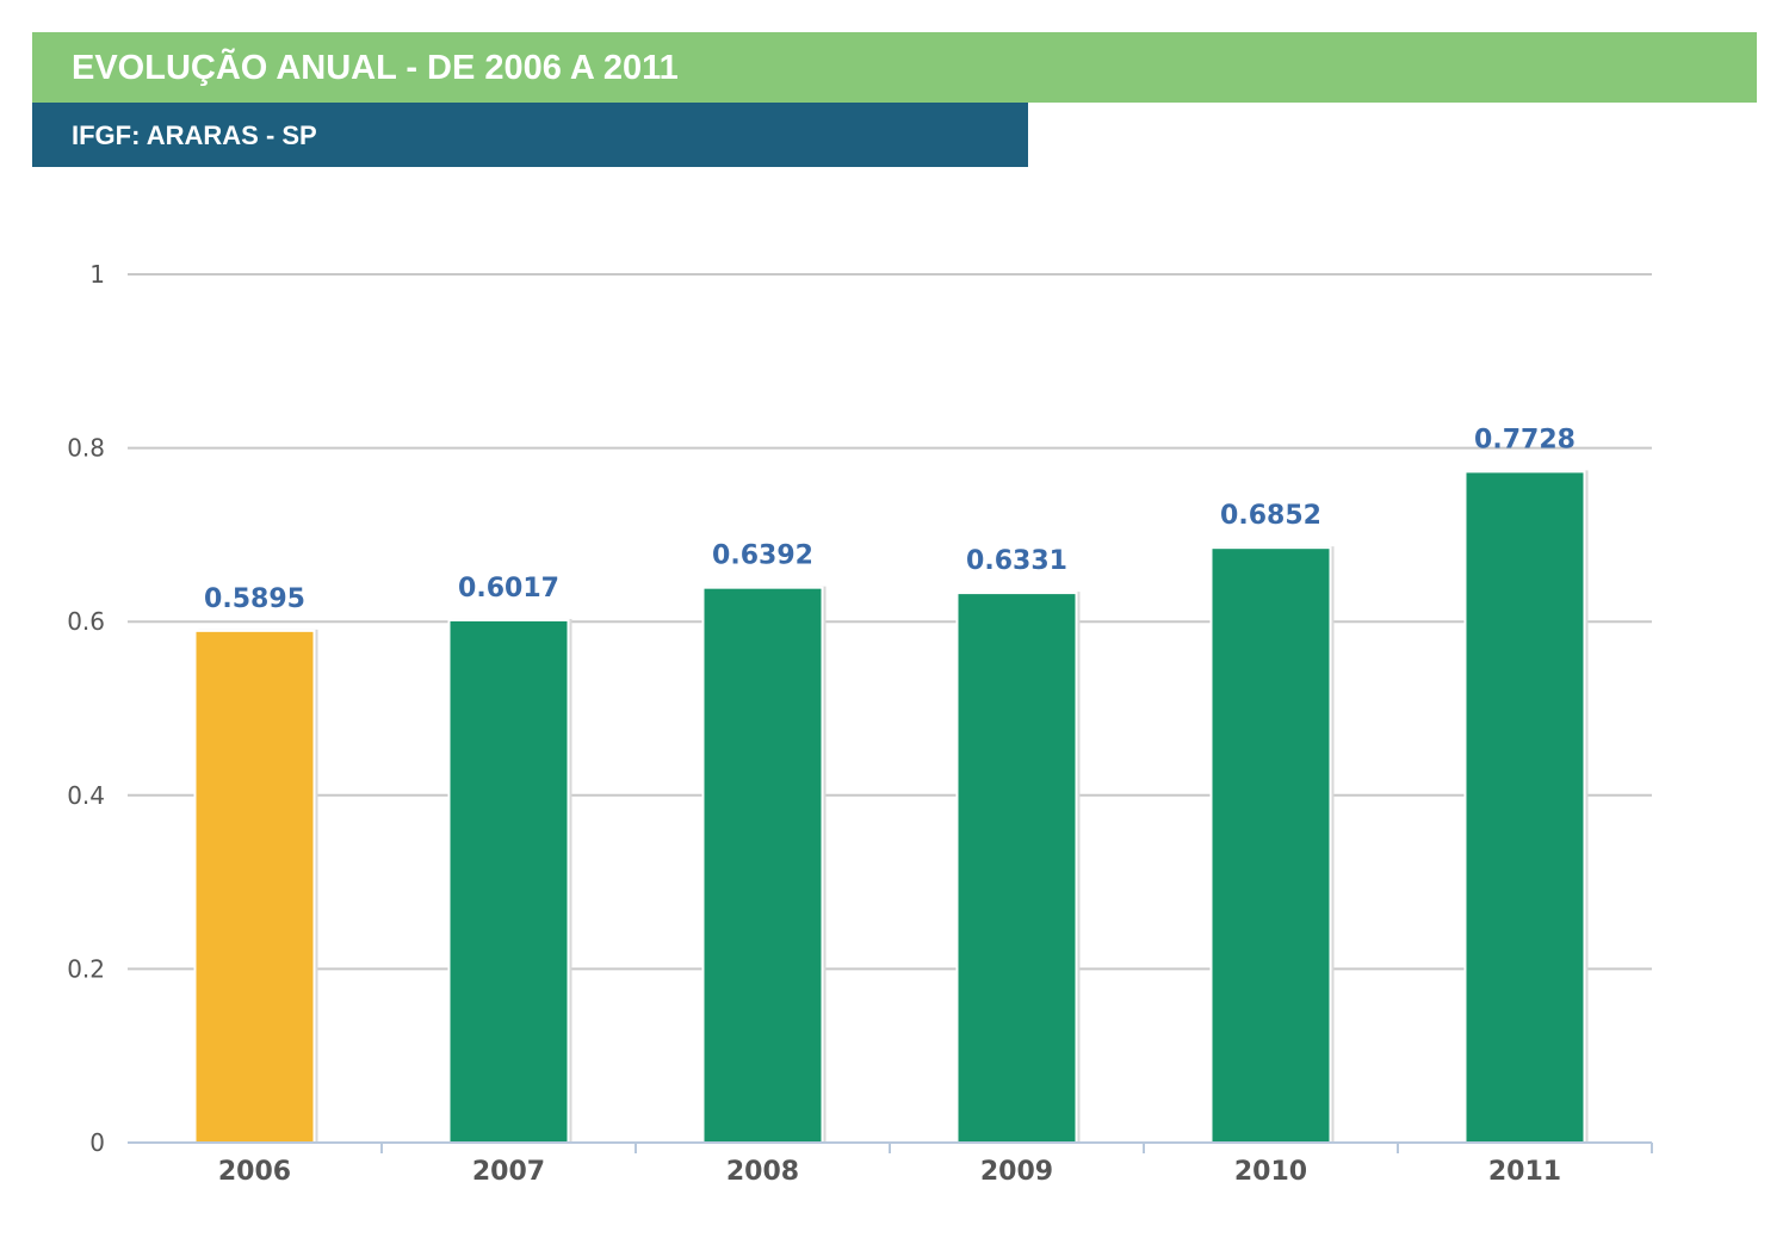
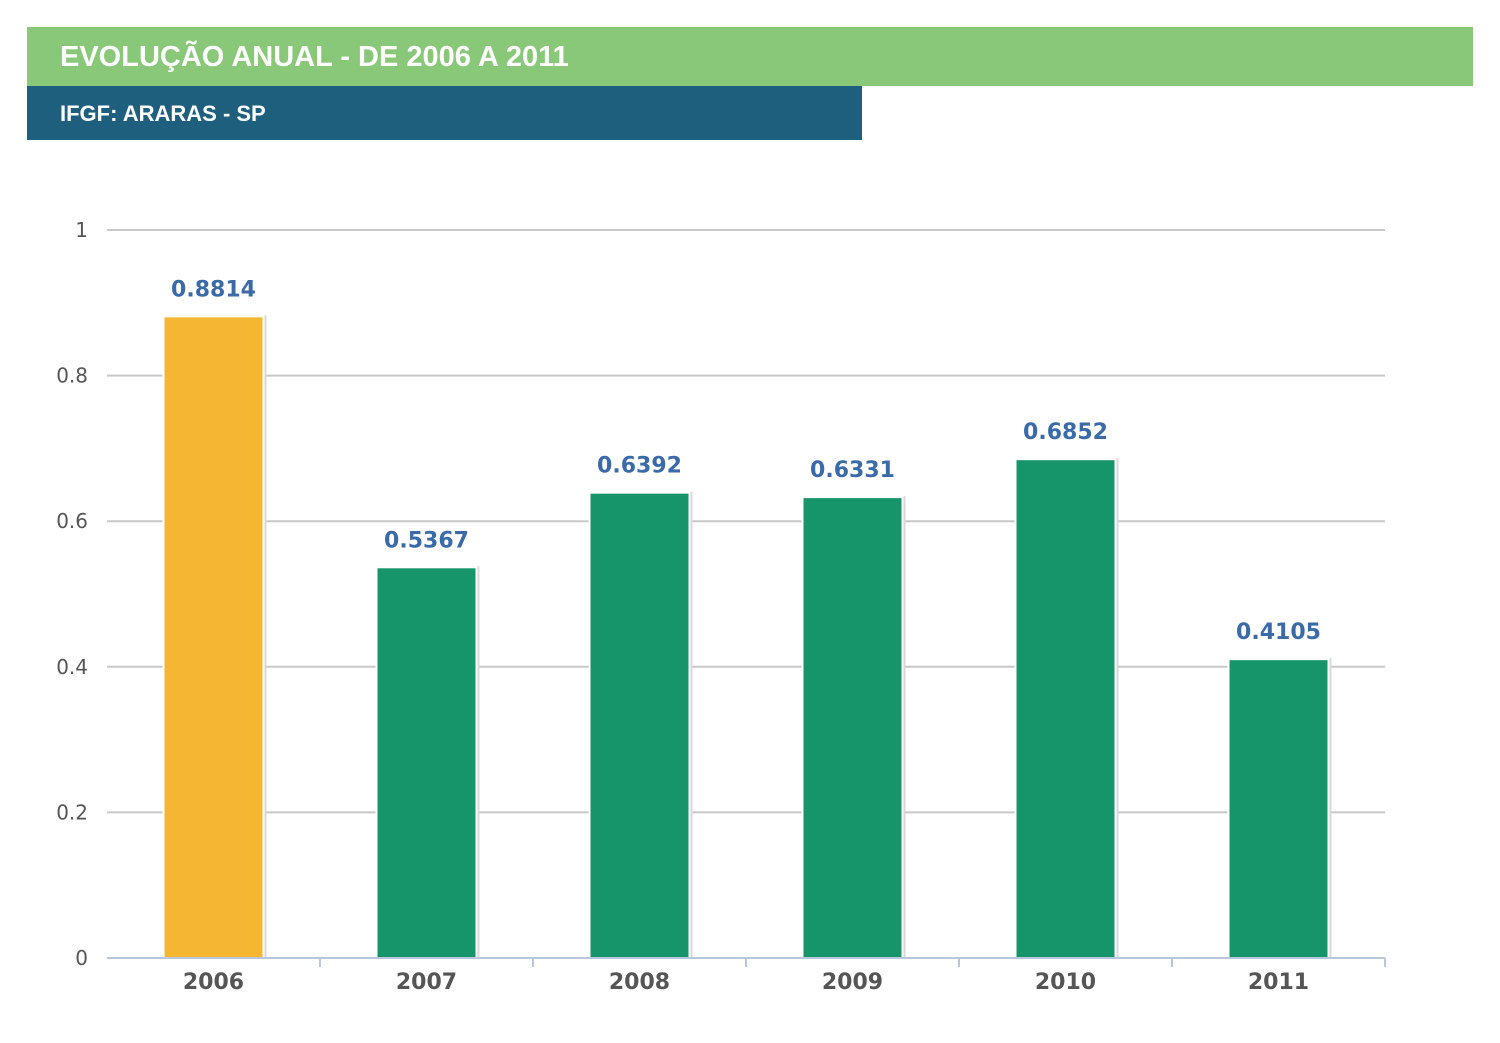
2006: 0.5895 -> 0.8814
2007: 0.6017 -> 0.5367
2011: 0.7728 -> 0.4105
